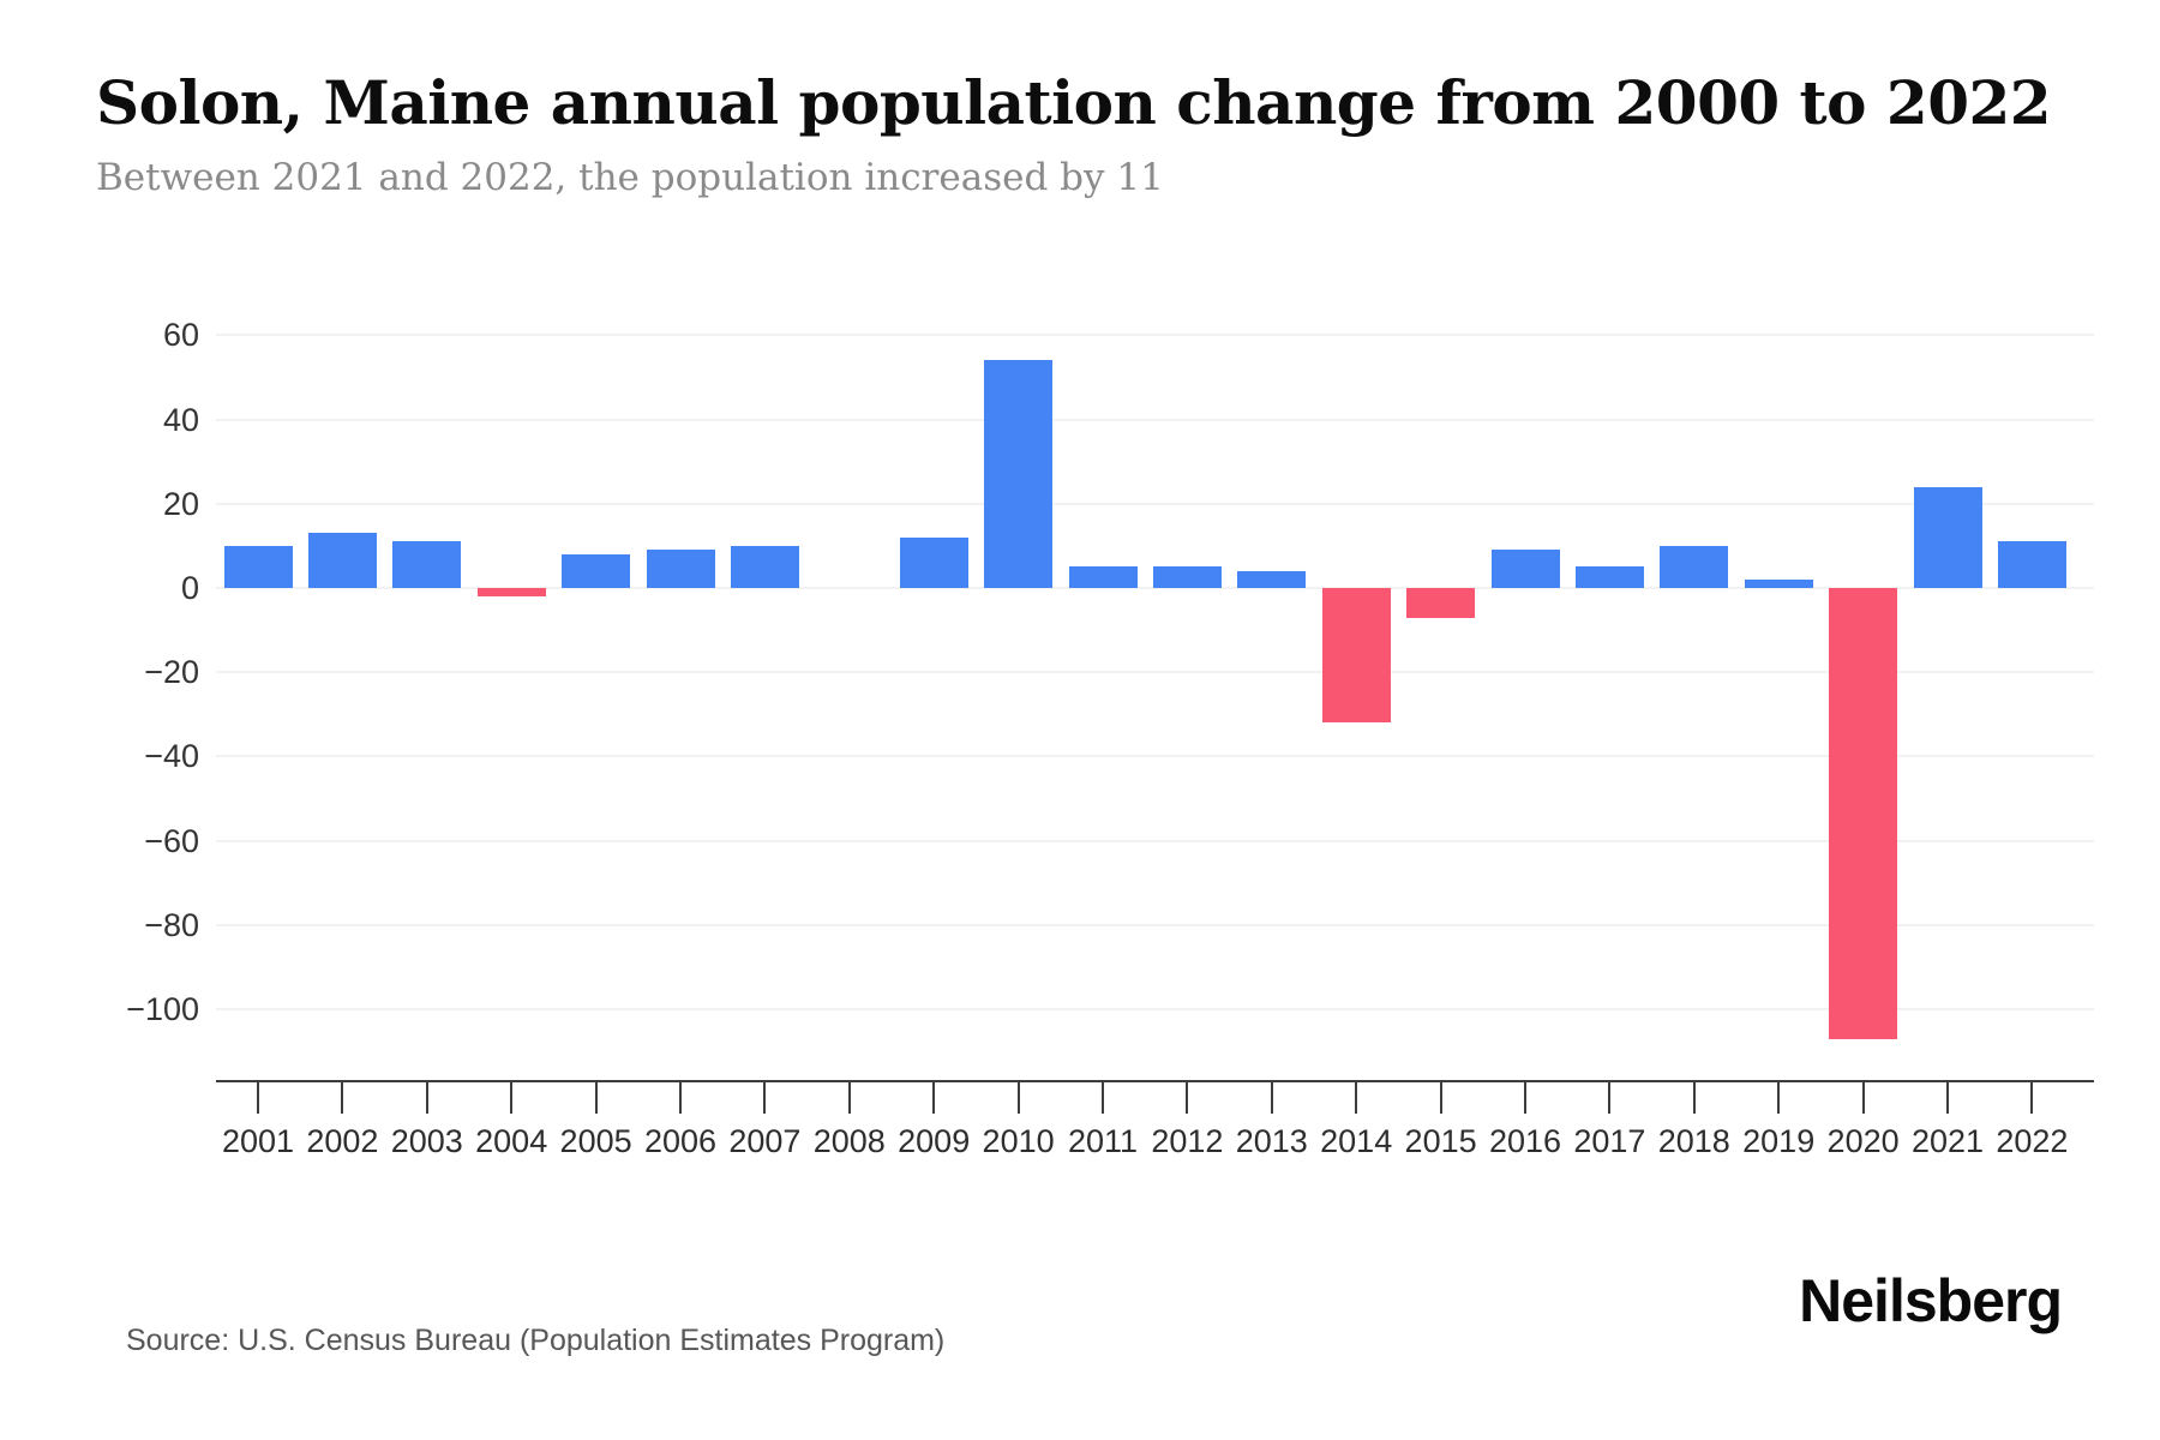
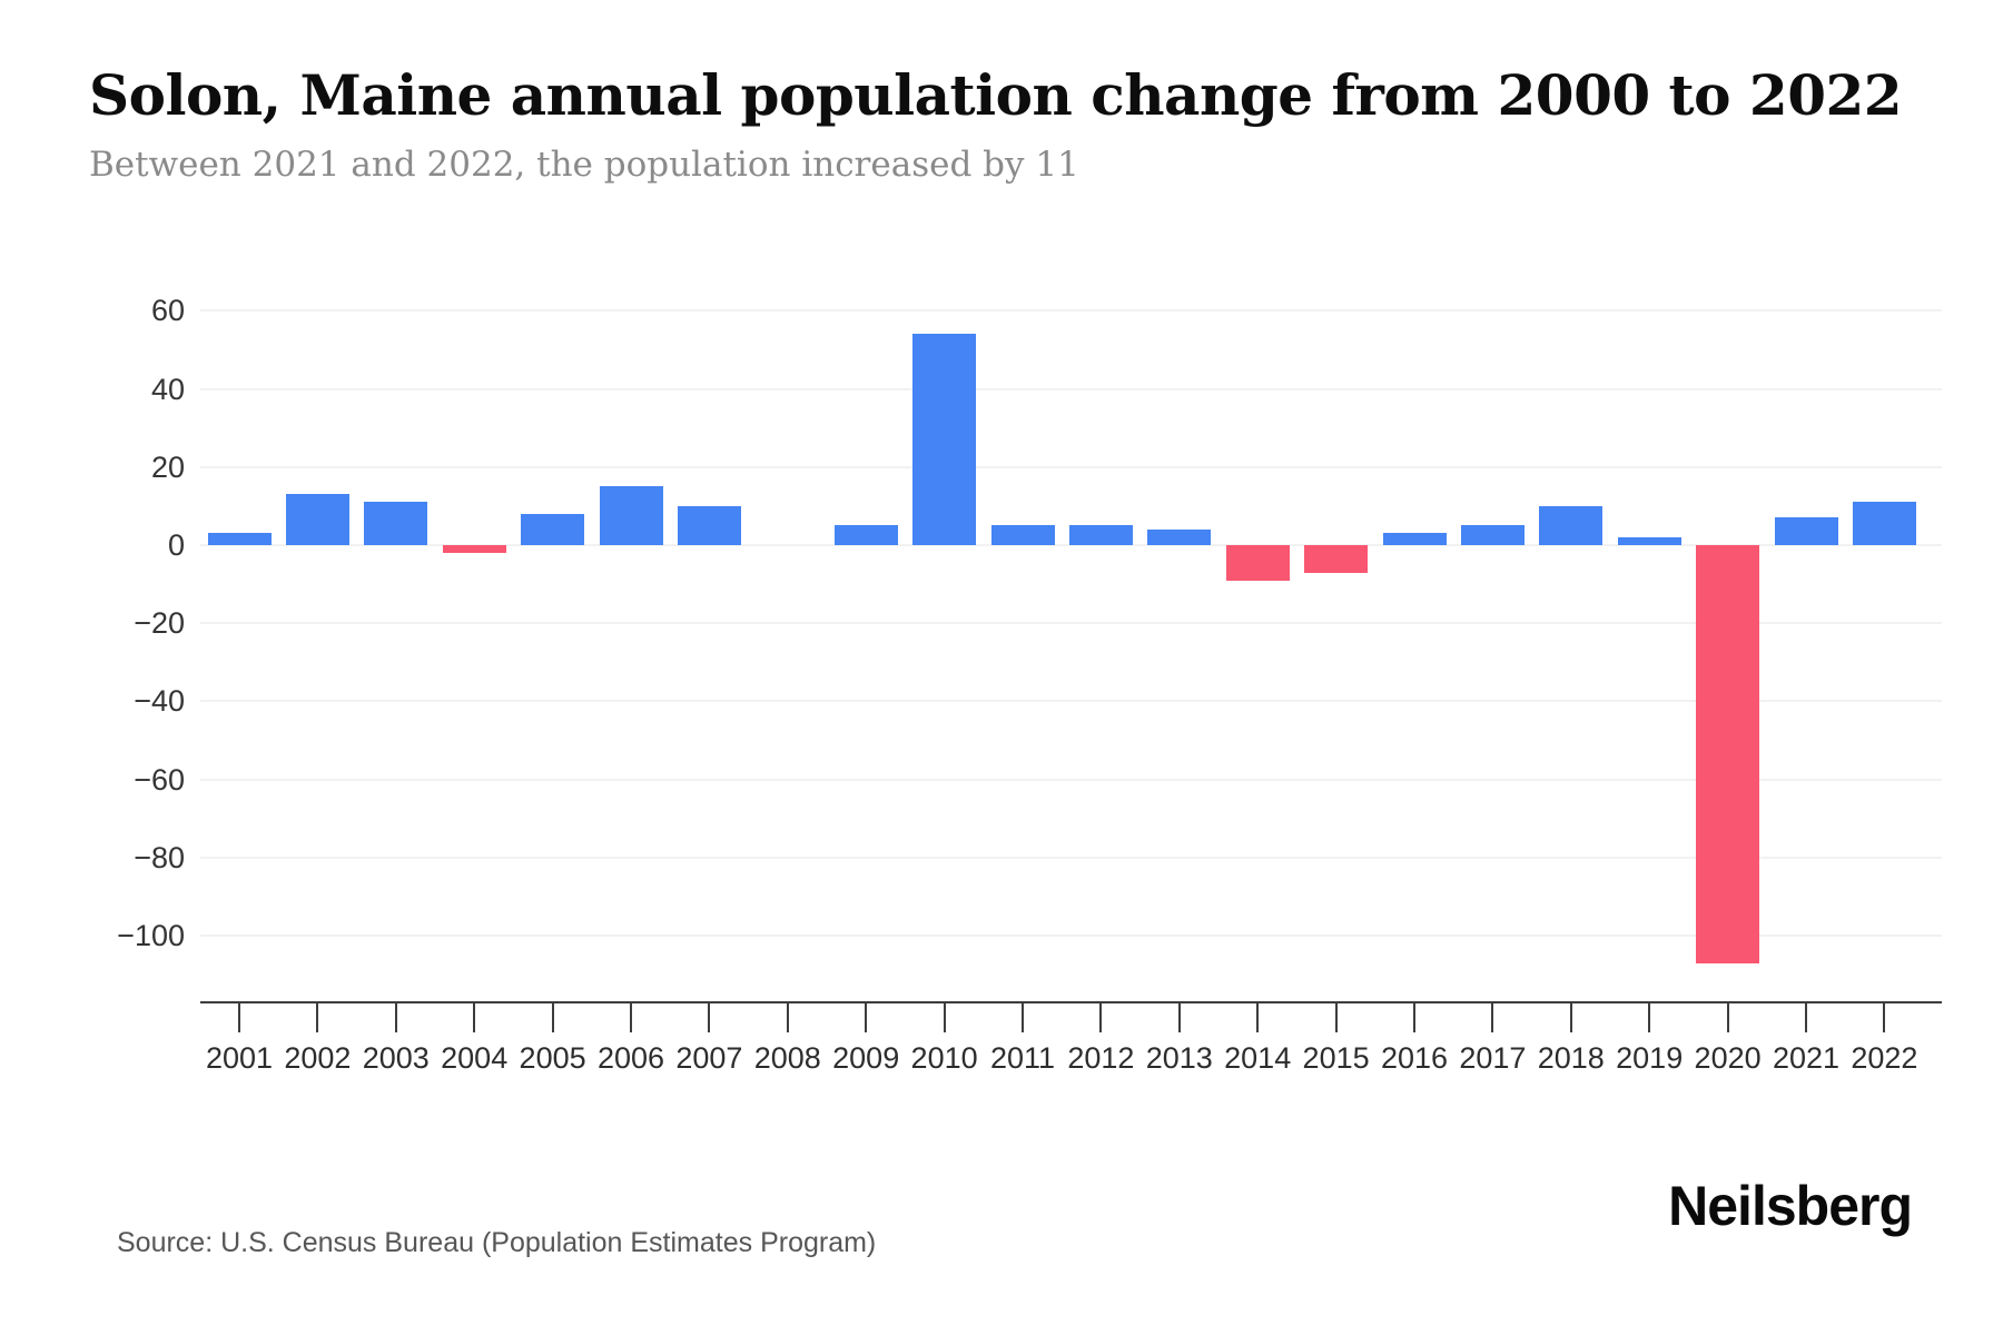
2001: 10 -> 3
2006: 9 -> 15
2009: 12 -> 5
2014: -32 -> -9
2016: 9 -> 3
2021: 24 -> 7
